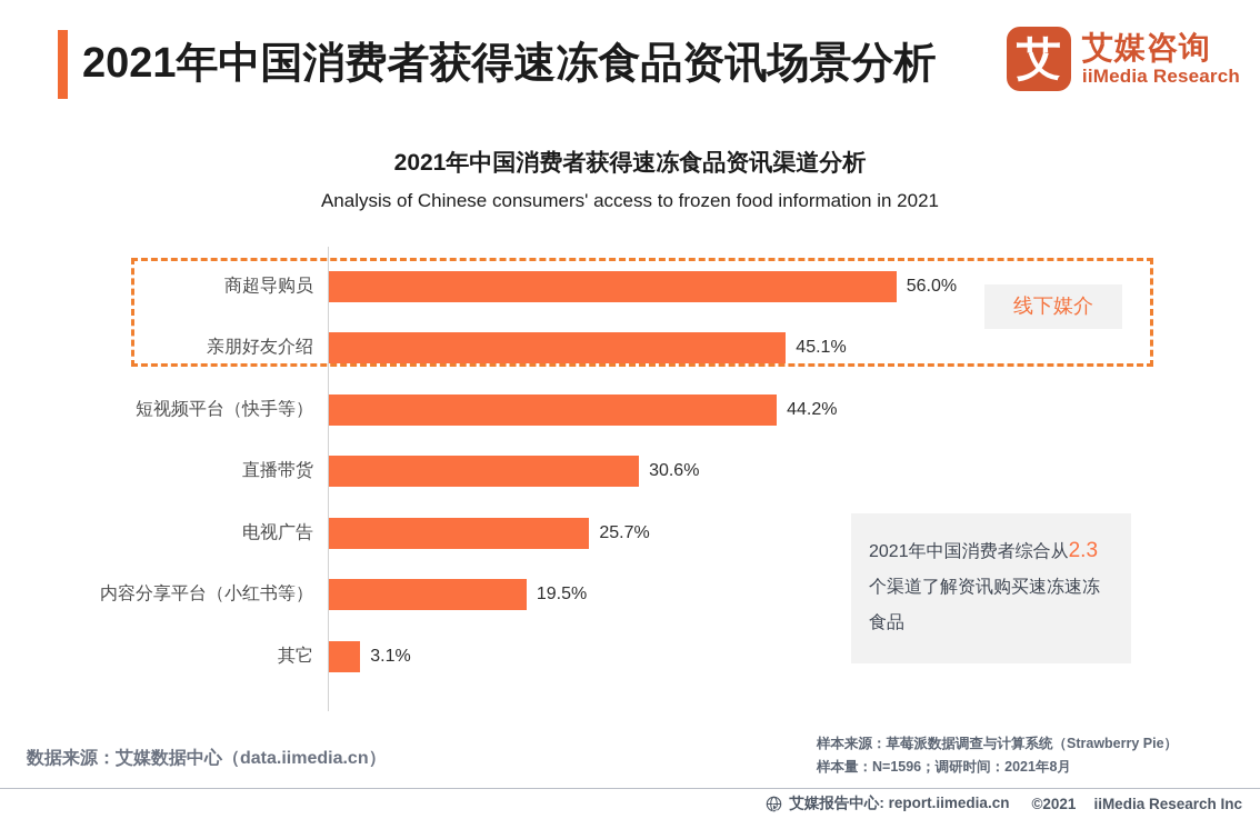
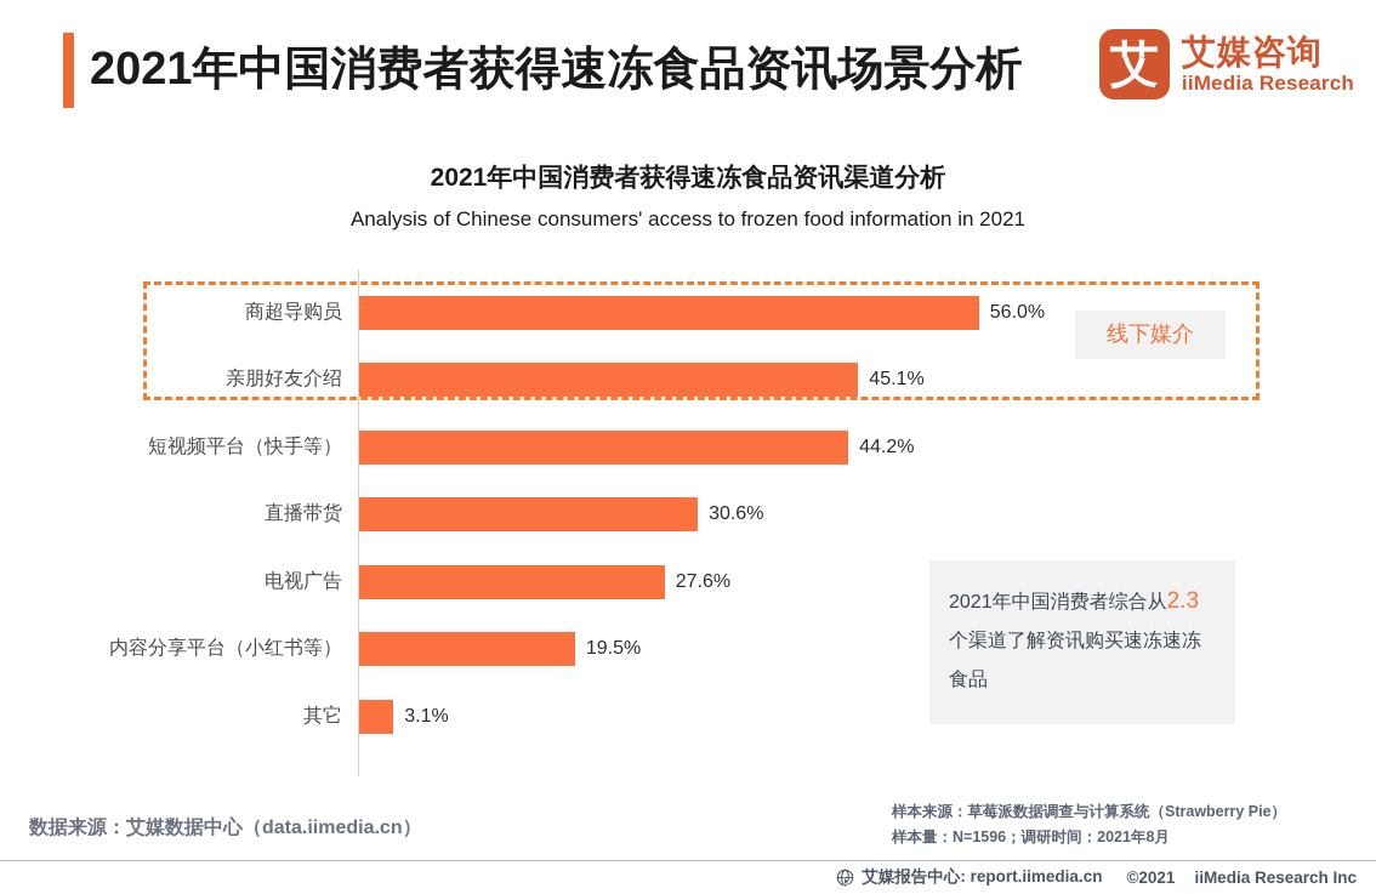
电视广告: 25.7% -> 27.6%
